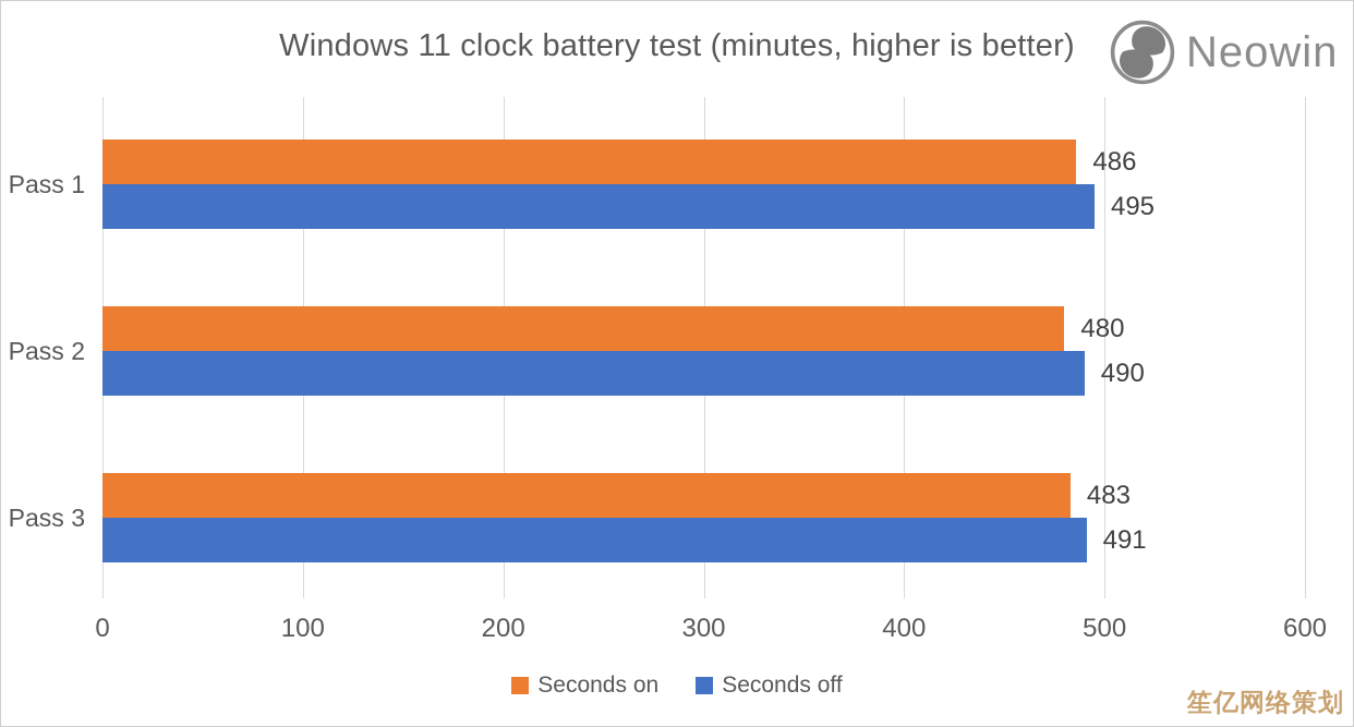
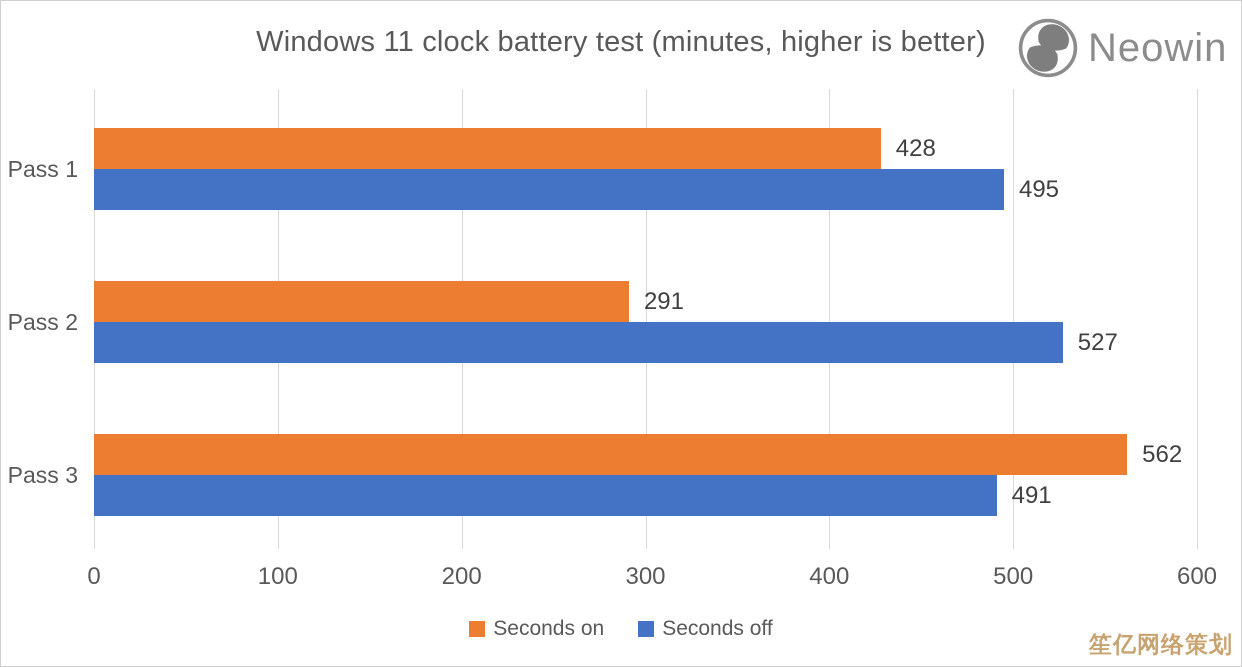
Seconds on/Pass 1: 486 -> 428
Seconds on/Pass 2: 480 -> 291
Seconds off/Pass 2: 490 -> 527
Seconds on/Pass 3: 483 -> 562
